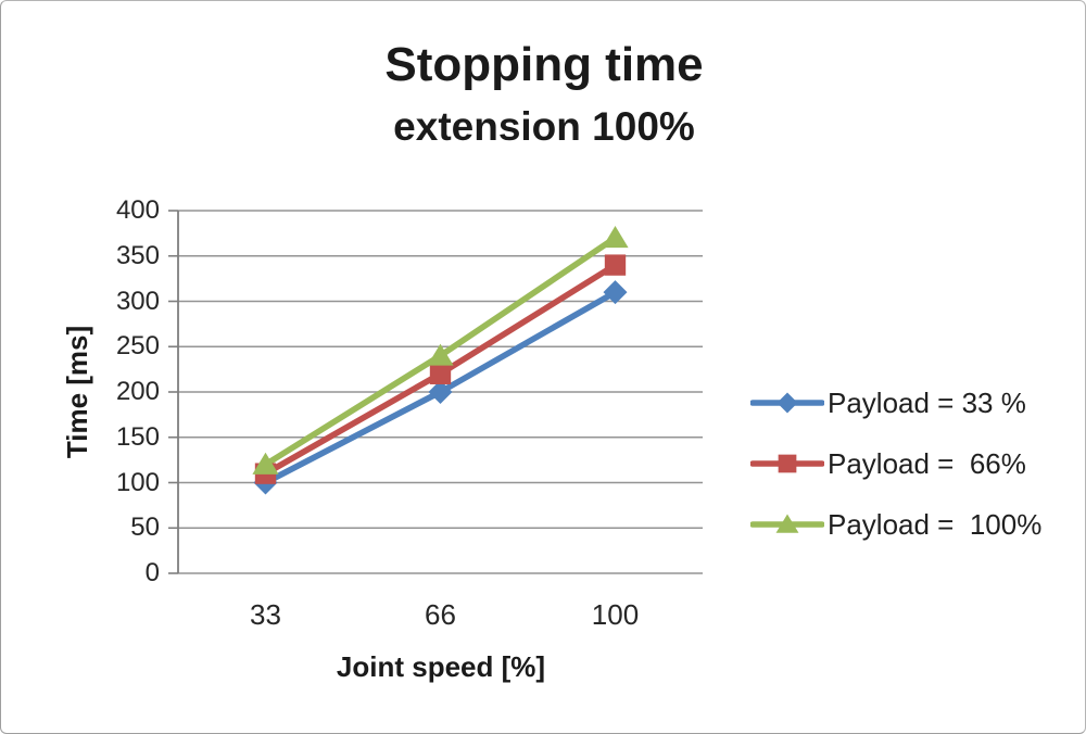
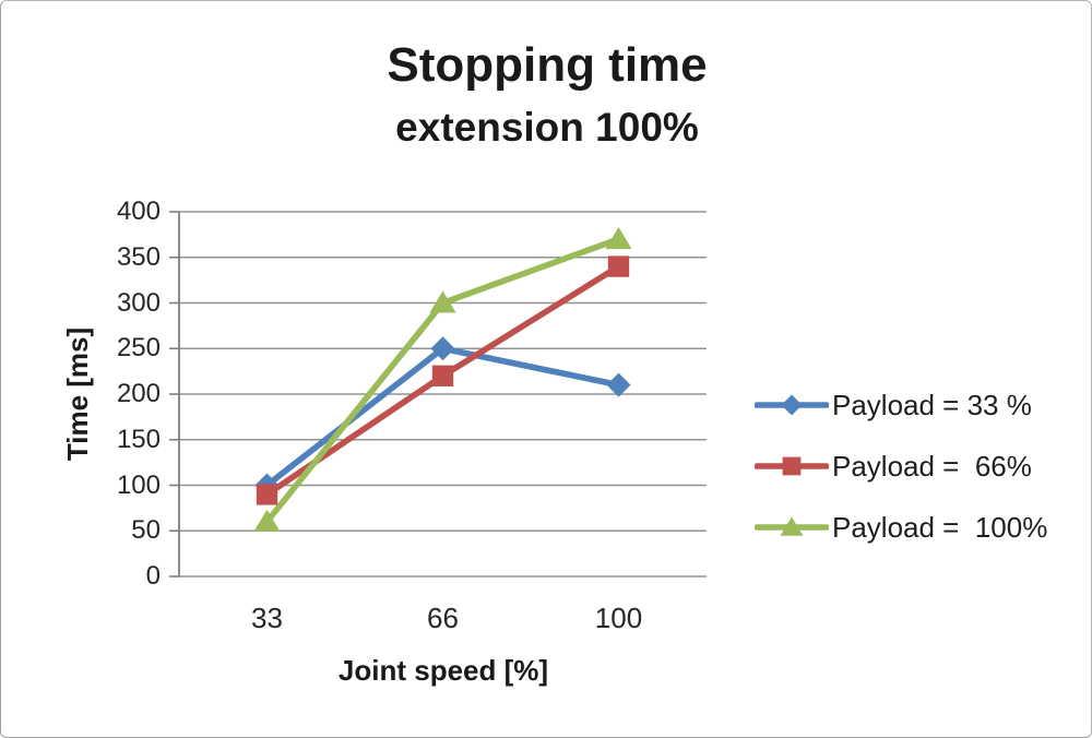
Payload = 66%/33: 110 -> 90
Payload = 100%/33: 120 -> 60
Payload = 33 %/66: 200 -> 250
Payload = 100%/66: 240 -> 300
Payload = 33 %/100: 310 -> 210
